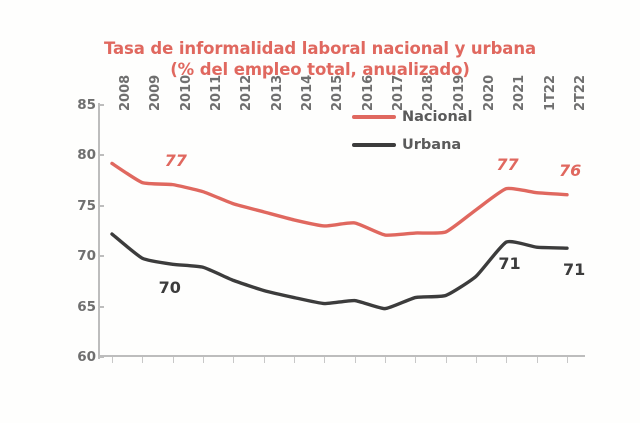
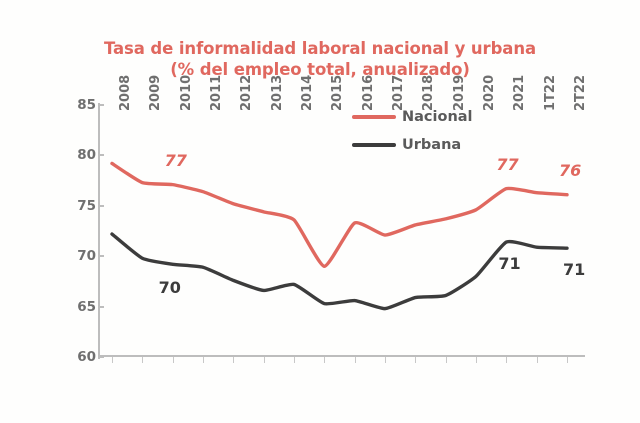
Urbana/2014: 65.9 -> 67.2
Nacional/2015: 73.0 -> 69.0
Nacional/2018: 72.3 -> 73.1
Nacional/2019: 72.4 -> 73.7
